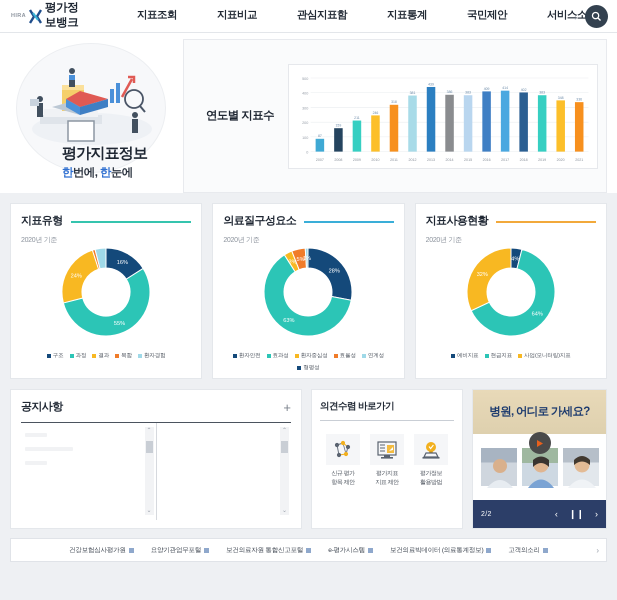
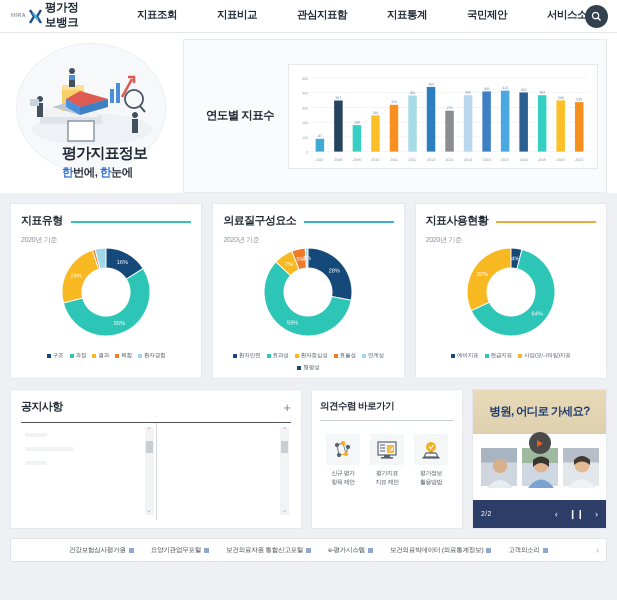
연도별 지표수/2008: 159 -> 347
연도별 지표수/2009: 211 -> 180
연도별 지표수/2014: 386 -> 278
의료질구성요소/효과성: 63% -> 59%
의료질구성요소/환자중심성: 3% -> 7%
